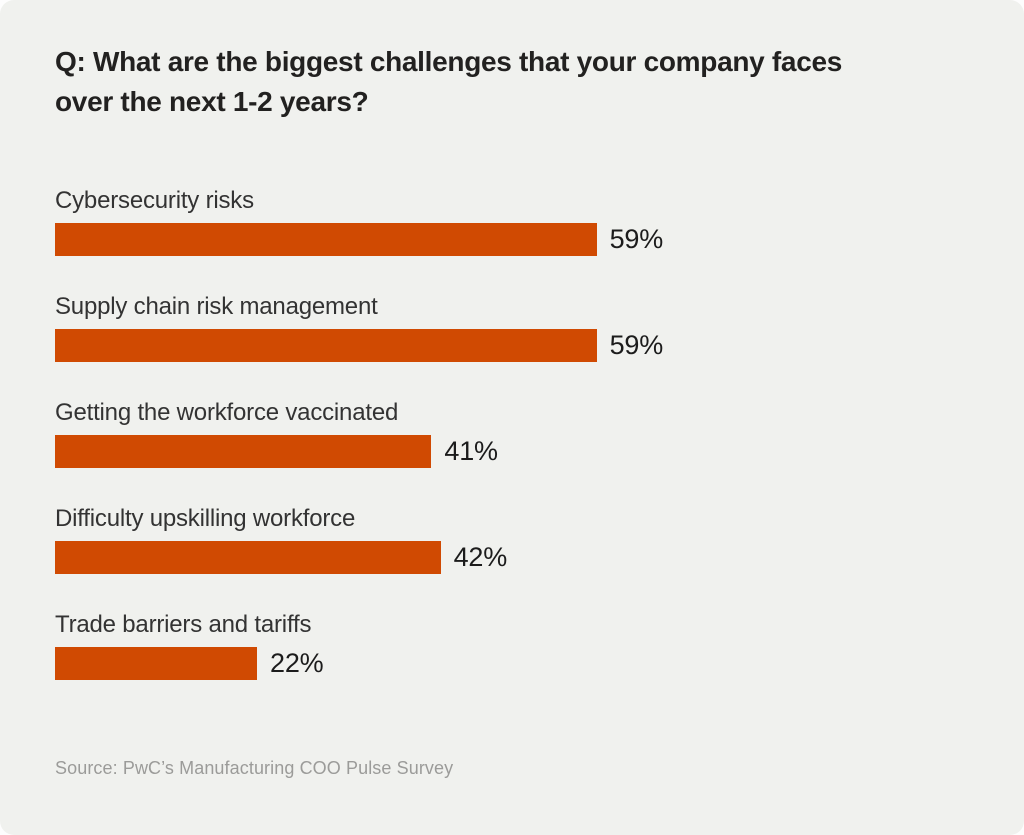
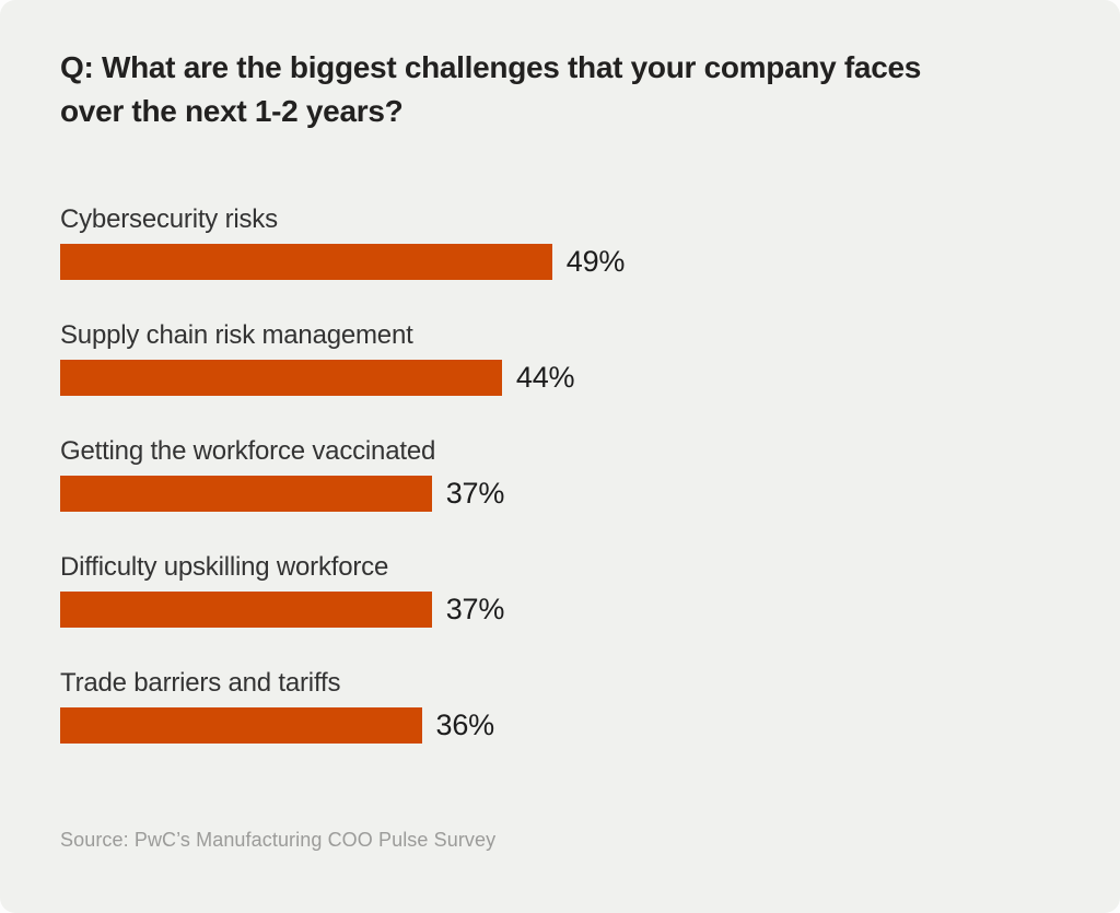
Cybersecurity risks: 59% -> 49%
Supply chain risk management: 59% -> 44%
Getting the workforce vaccinated: 41% -> 37%
Difficulty upskilling workforce: 42% -> 37%
Trade barriers and tariffs: 22% -> 36%
